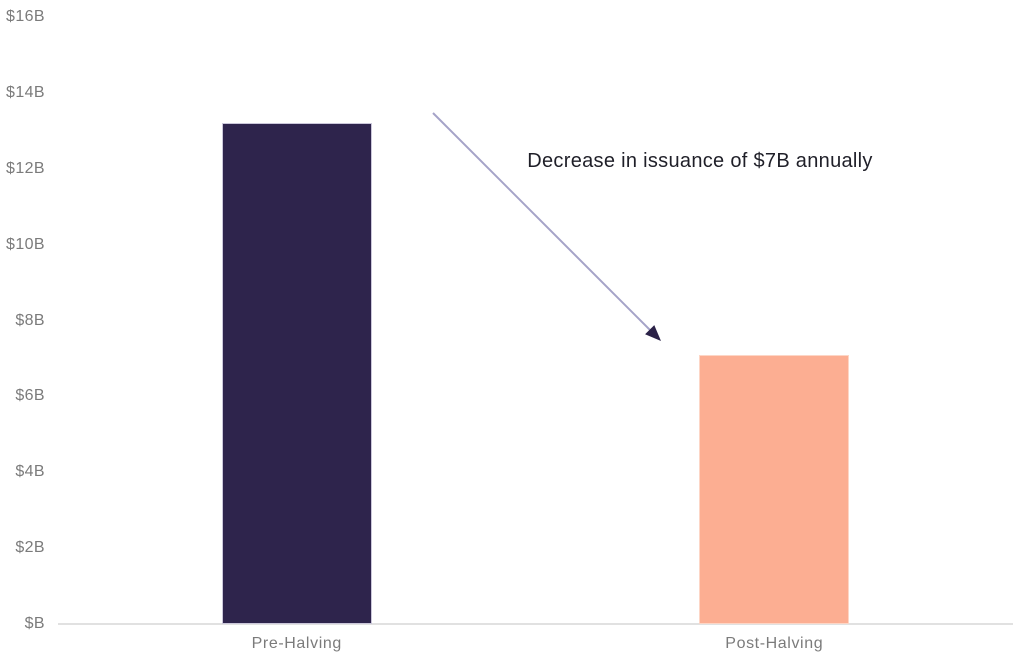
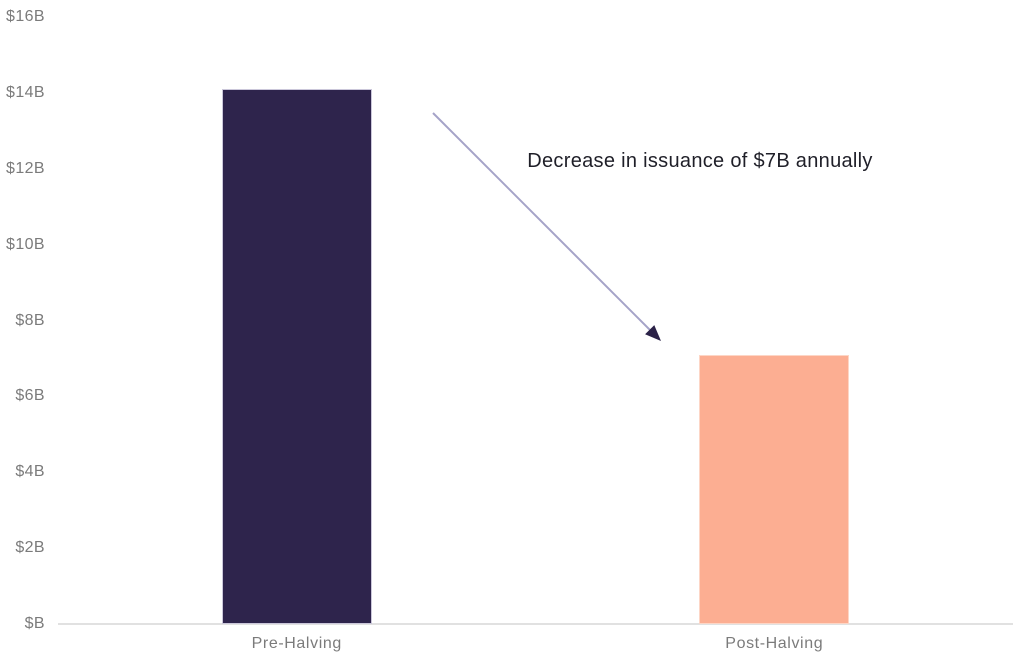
Pre-Halving: $13.2B -> $14.1B
